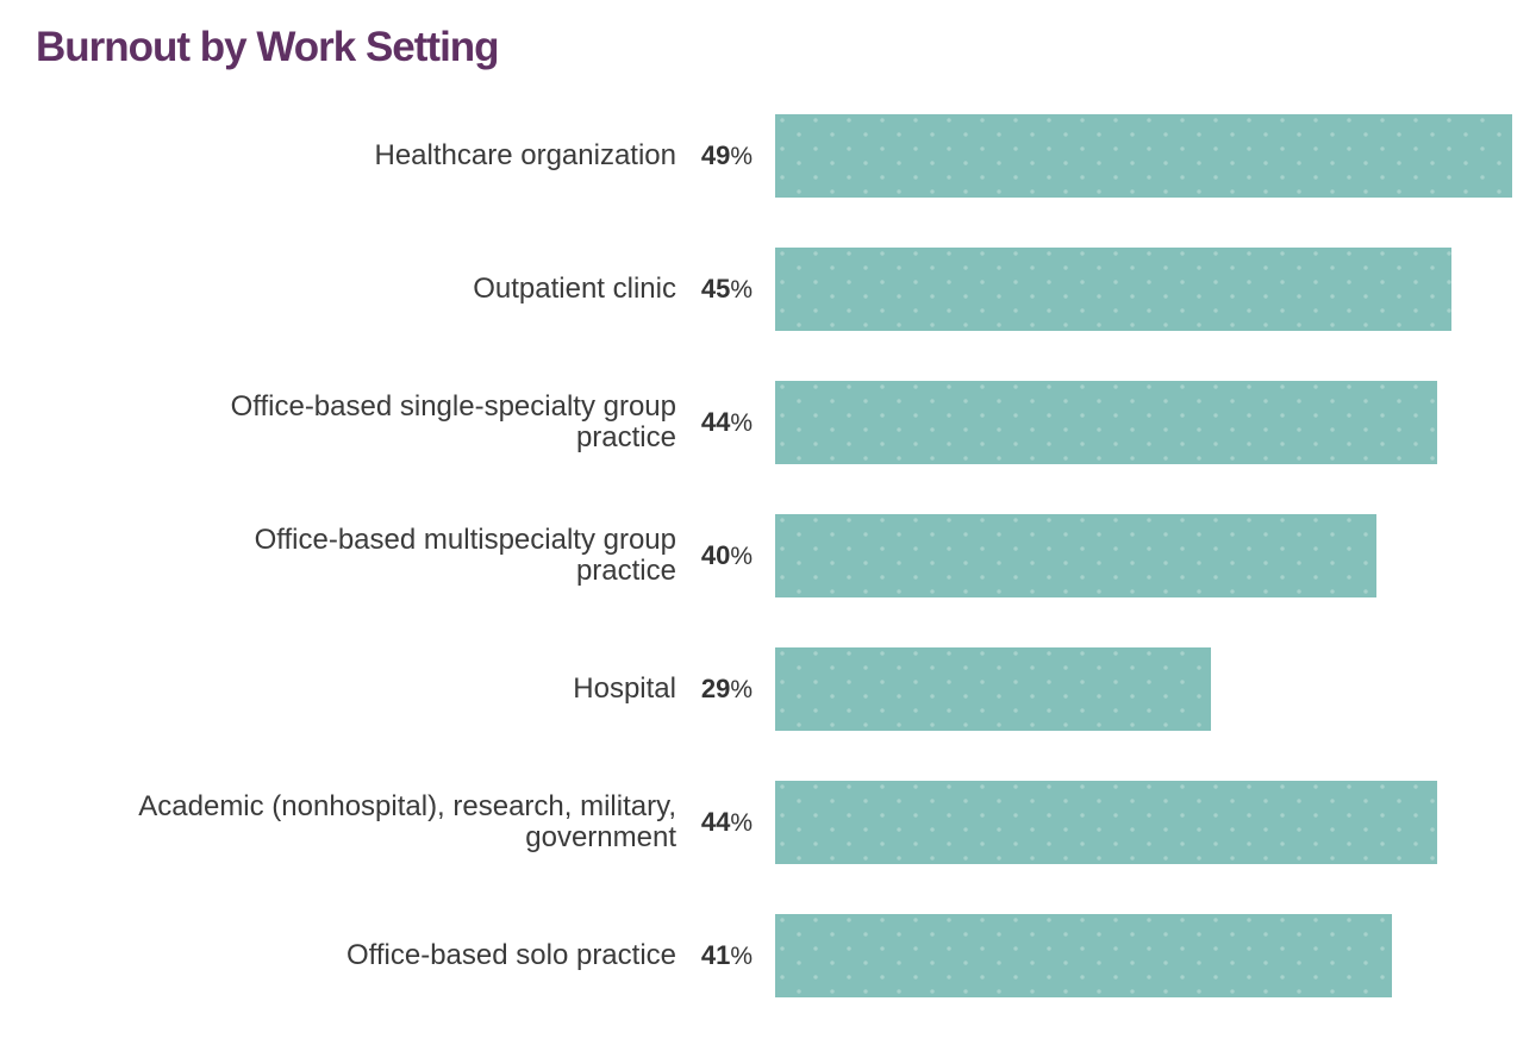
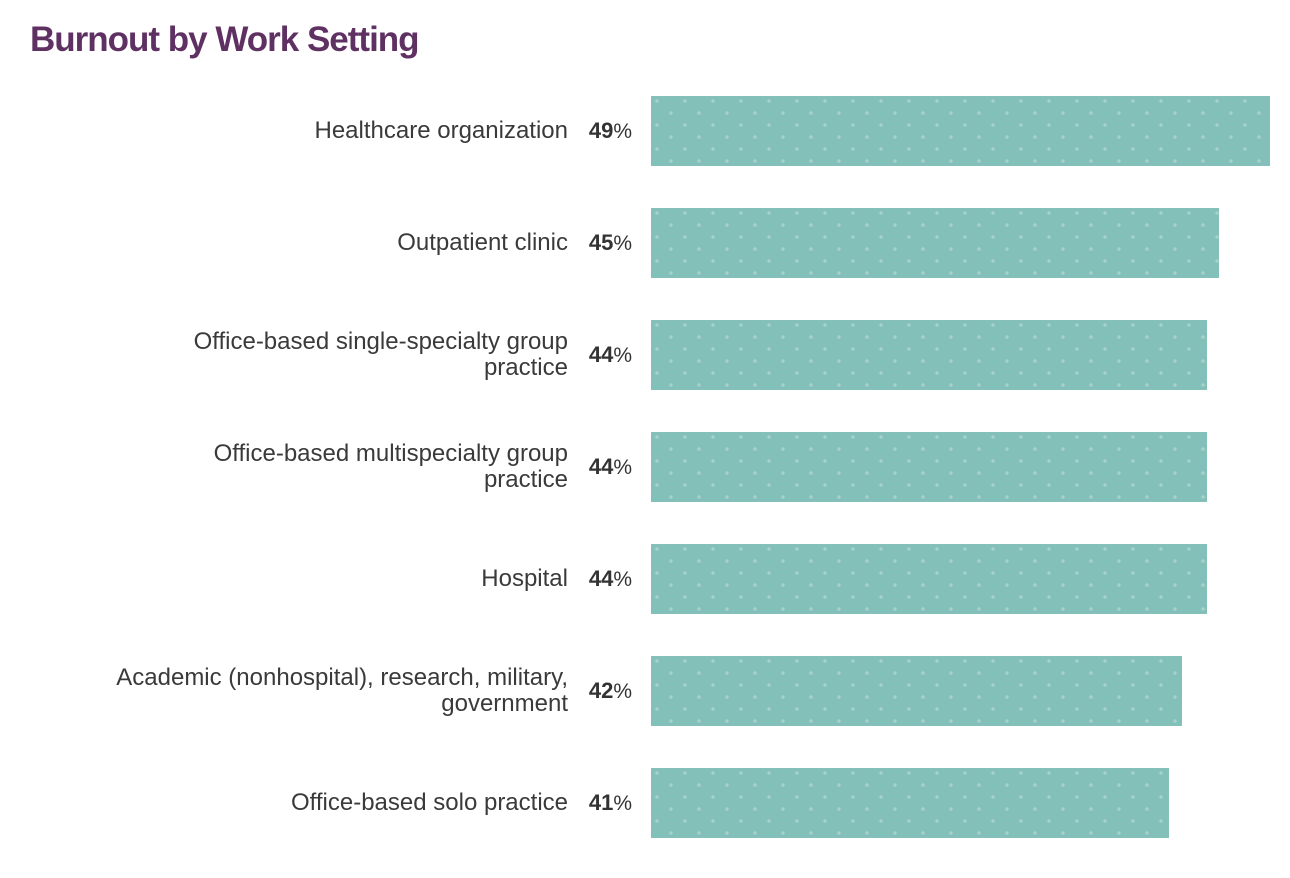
Office-based multispecialty group practice: 40 -> 44
Hospital: 29 -> 44
Academic (nonhospital), research, military, government: 44 -> 42
